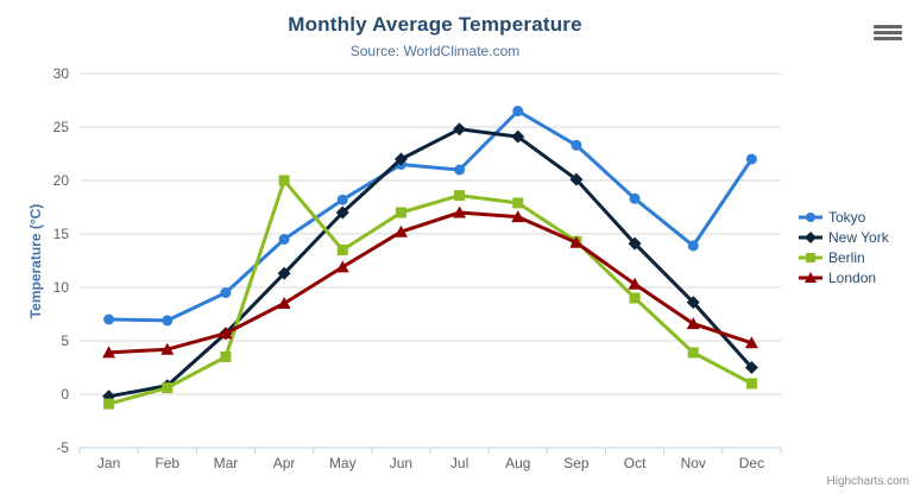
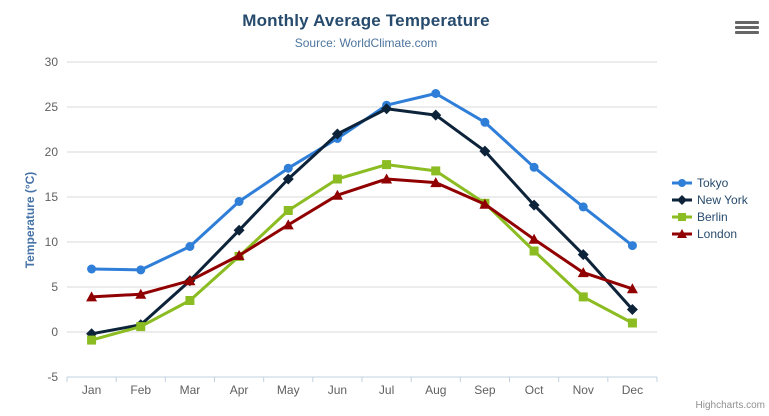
Berlin/Apr: 20 -> 8
Tokyo/Jul: 21 -> 25
Tokyo/Dec: 22 -> 10
